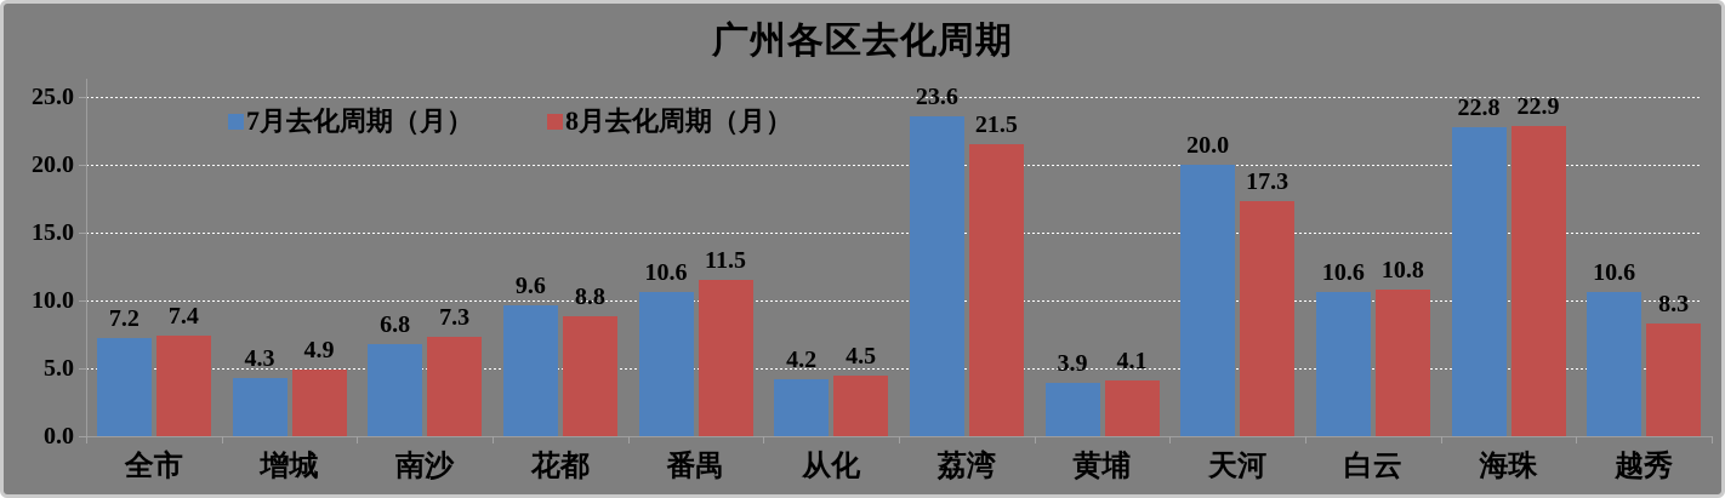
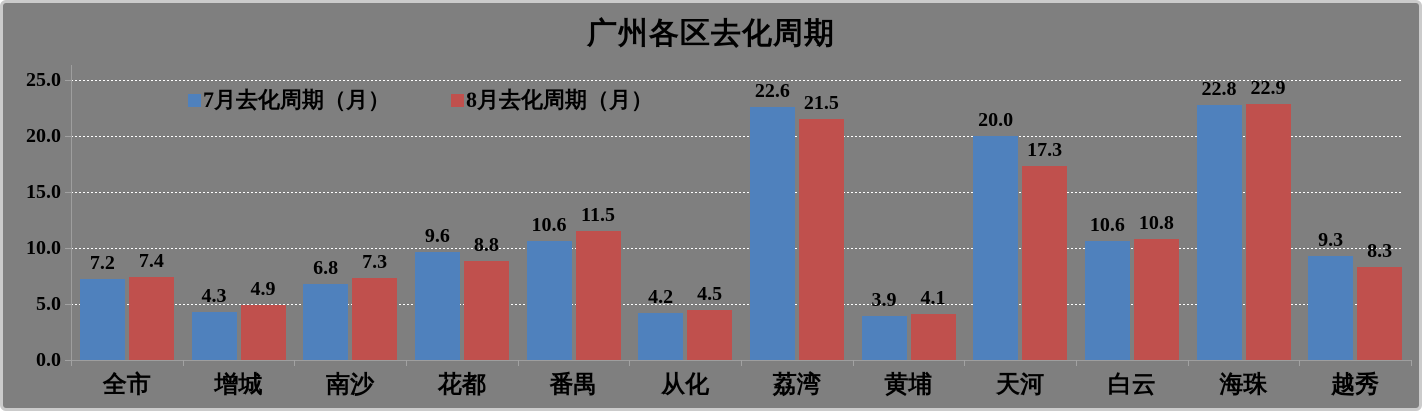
7月去化周期（月）/荔湾: 23.6 -> 22.6
7月去化周期（月）/越秀: 10.6 -> 9.3
